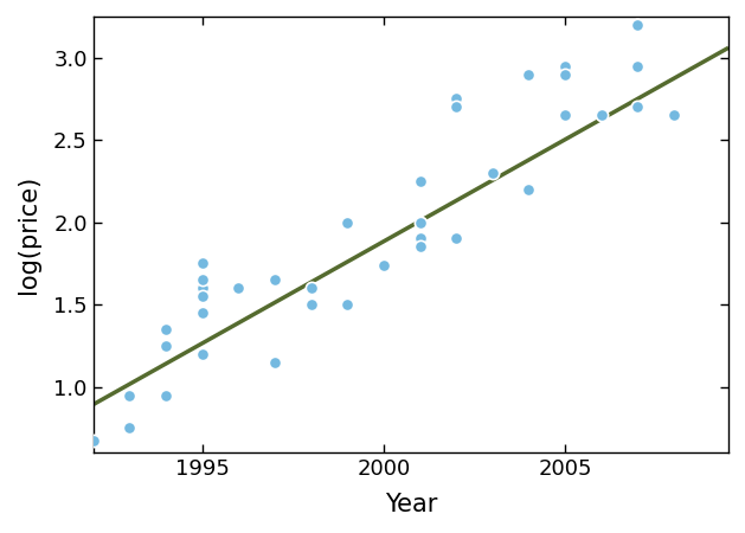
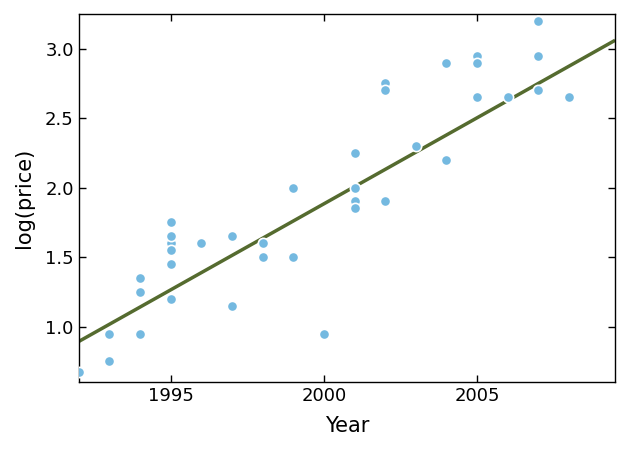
2000: 1.74 -> 0.95
